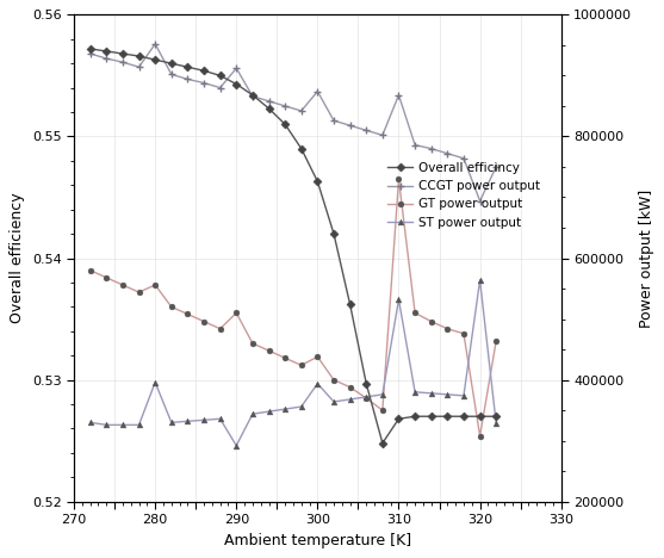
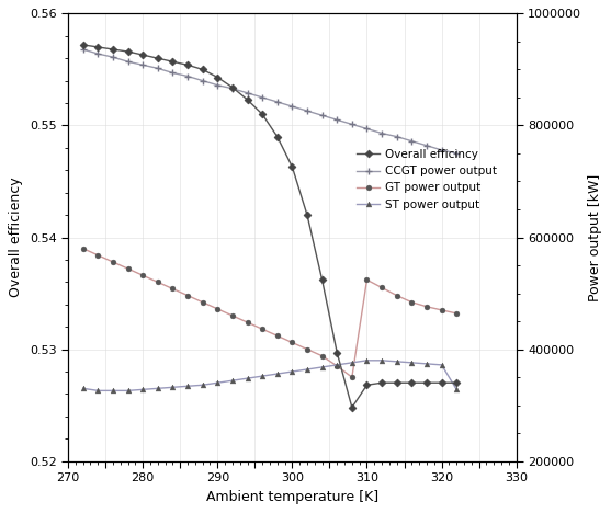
CCGT power output/280: 0.5576 -> 0.5554
GT power output/280: 0.5378 -> 0.5366
ST power output/280: 0.5298 -> 0.5264
CCGT power output/290: 0.5556 -> 0.5536
GT power output/290: 0.5355 -> 0.5336
ST power output/290: 0.5246 -> 0.5270
CCGT power output/300: 0.5537 -> 0.5517
GT power output/300: 0.5319 -> 0.5306
ST power output/300: 0.5297 -> 0.5280
CCGT power output/310: 0.5534 -> 0.5497
GT power output/310: 0.5465 -> 0.5362
ST power output/310: 0.5366 -> 0.5290
CCGT power output/320: 0.5447 -> 0.5478
GT power output/320: 0.5254 -> 0.5335
ST power output/320: 0.5382 -> 0.5286
